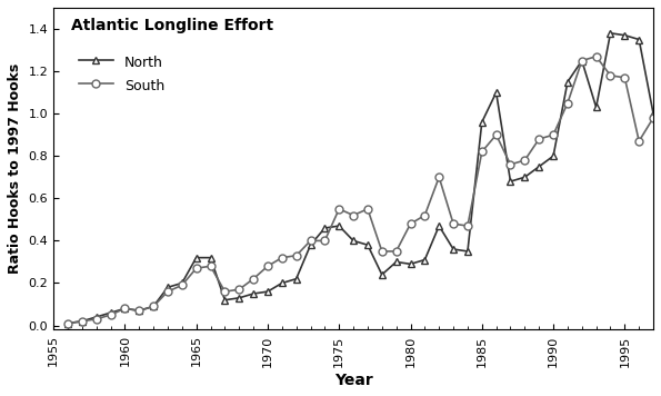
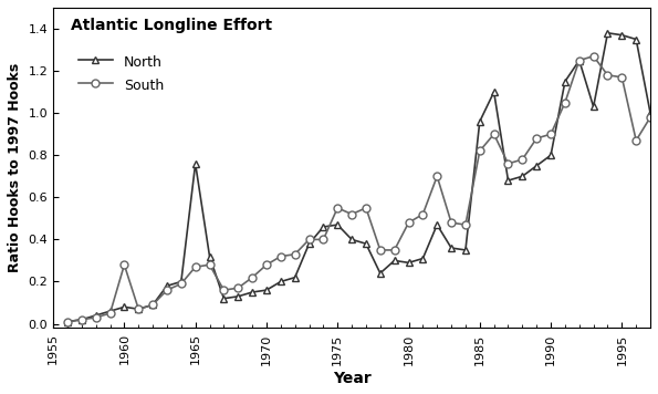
South/1960: 0.08 -> 0.28
North/1965: 0.32 -> 0.76
